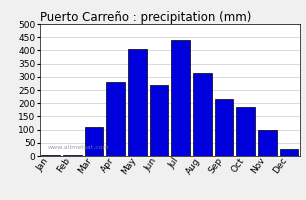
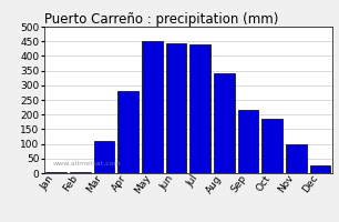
May: 405 -> 450
Jun: 270 -> 445
Aug: 315 -> 340
